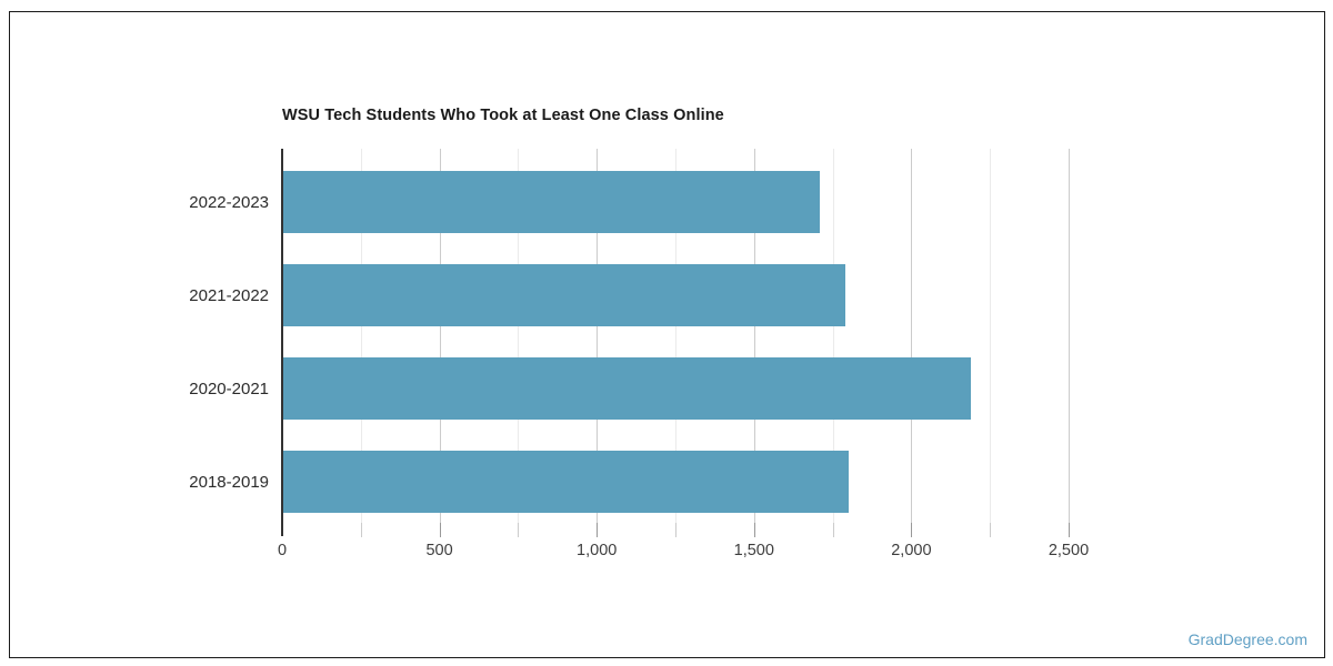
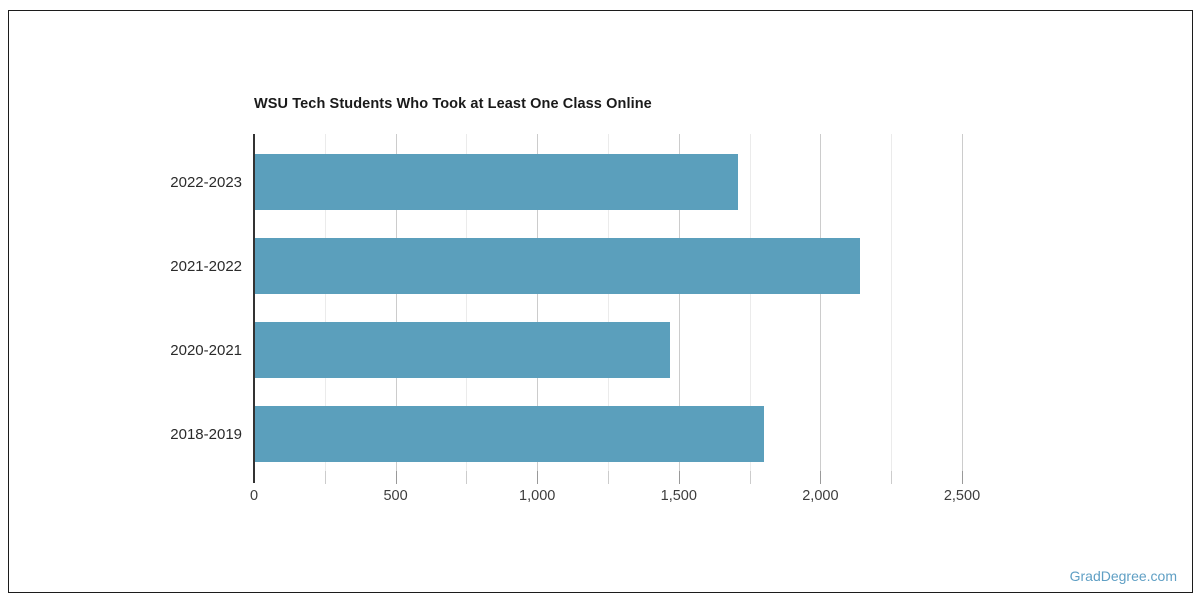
2021-2022: 1790 -> 2140
2020-2021: 2190 -> 1470
